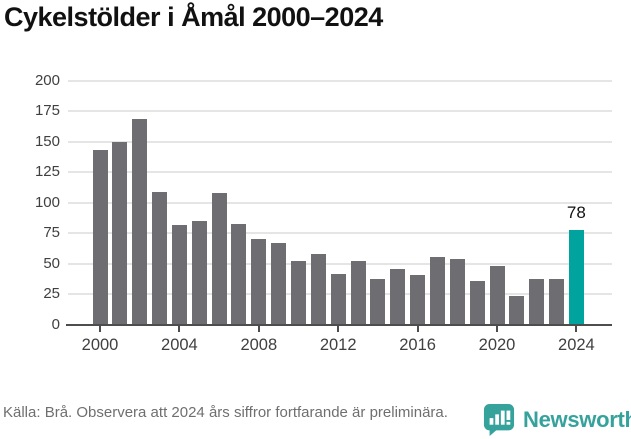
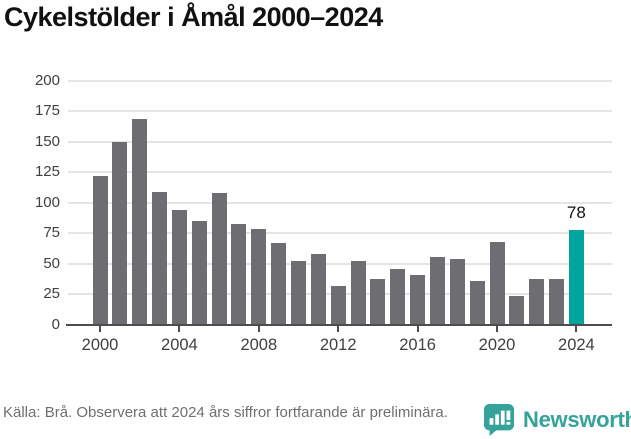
2000: 143 -> 122
2004: 82 -> 94
2008: 70 -> 79
2012: 42 -> 32
2020: 48 -> 68
